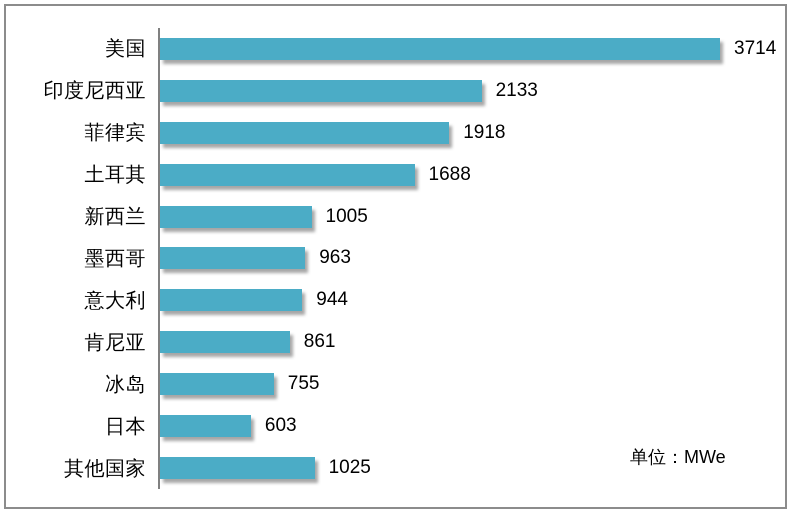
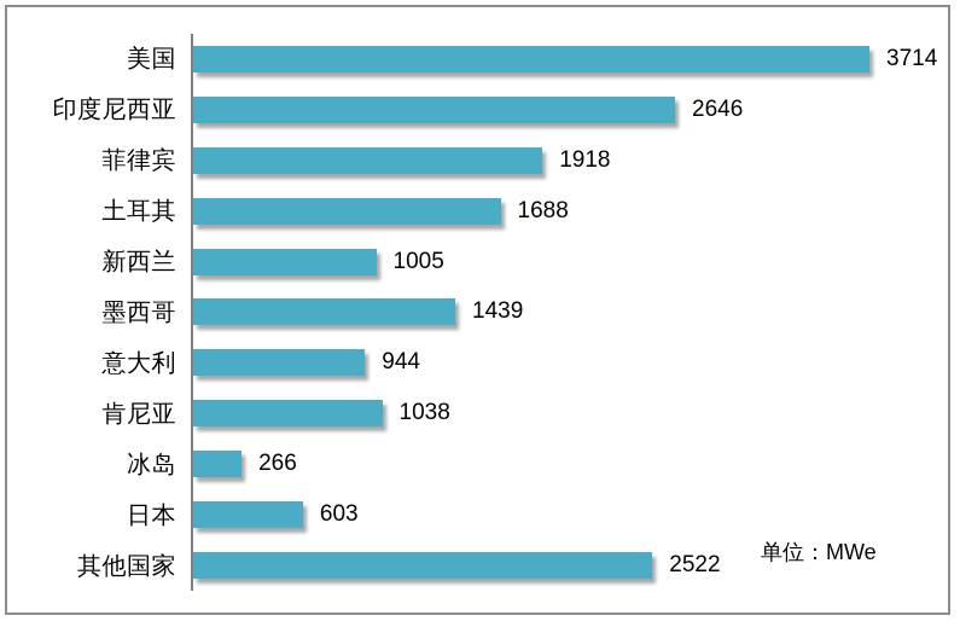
印度尼西亚: 2133 -> 2646
墨西哥: 963 -> 1439
肯尼亚: 861 -> 1038
冰岛: 755 -> 266
其他国家: 1025 -> 2522
